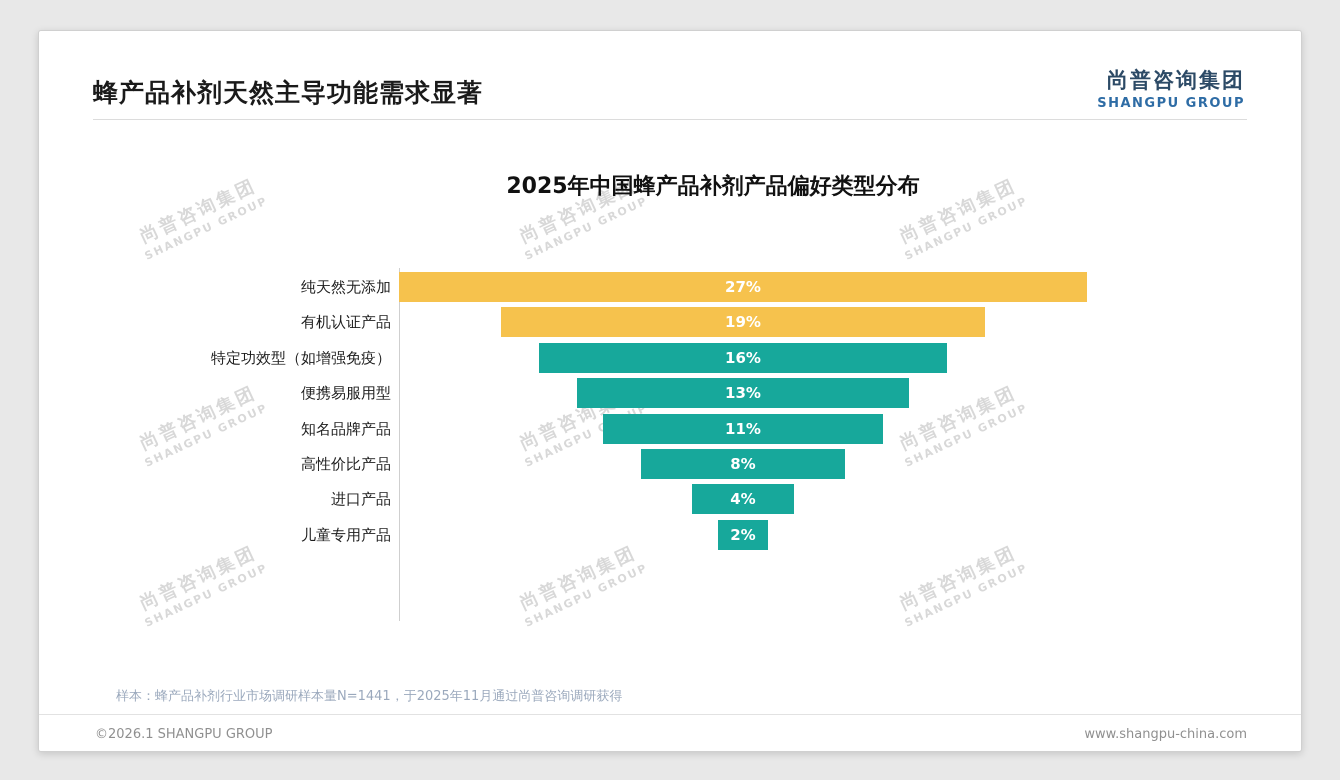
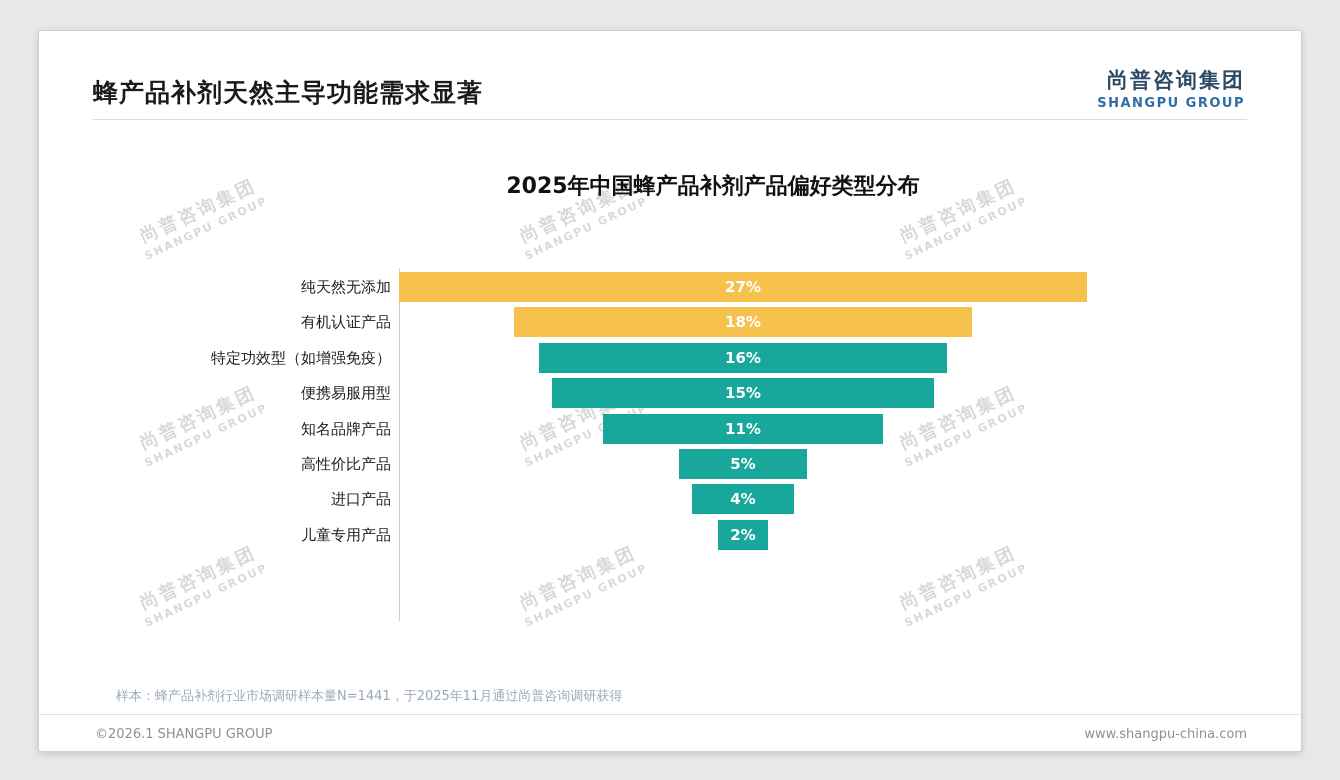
有机认证产品: 19% -> 18%
便携易服用型: 13% -> 15%
高性价比产品: 8% -> 5%
